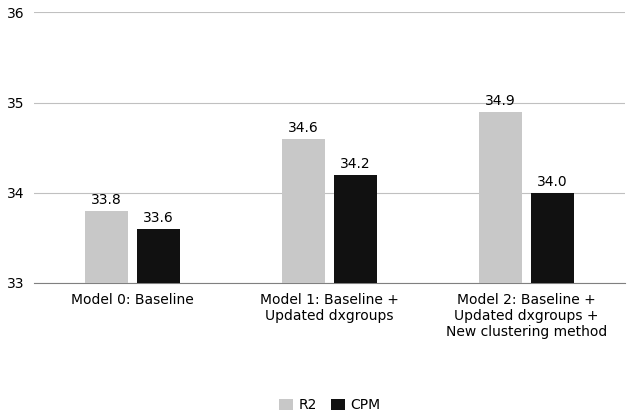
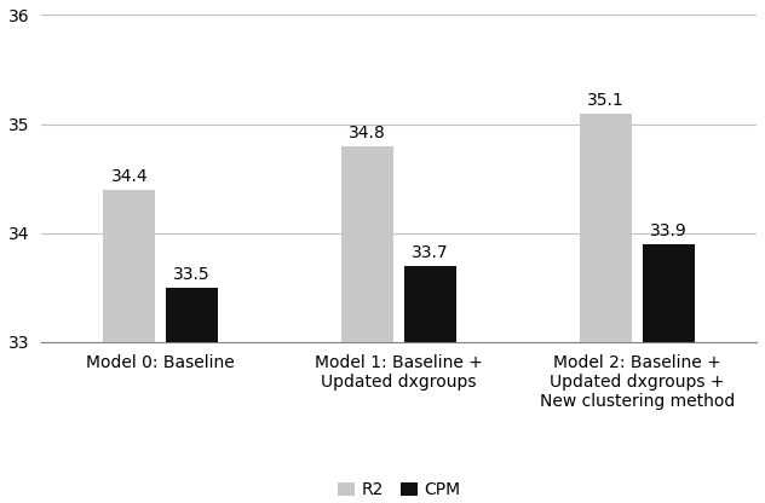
R2/Model 0: Baseline: 33.8 -> 34.4
CPM/Model 0: Baseline: 33.6 -> 33.5
R2/Model 1: Baseline + Updated dxgroups: 34.6 -> 34.8
CPM/Model 1: Baseline + Updated dxgroups: 34.2 -> 33.7
R2/Model 2: Baseline + Updated dxgroups + New clustering method: 34.9 -> 35.1
CPM/Model 2: Baseline + Updated dxgroups + New clustering method: 34.0 -> 33.9
